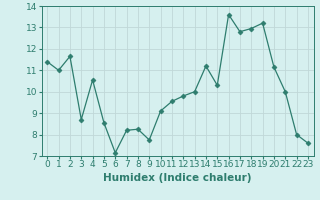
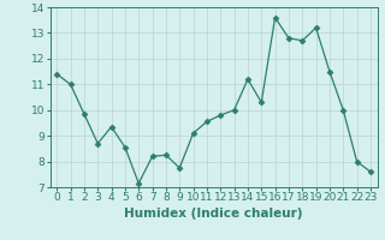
2: 11.65 -> 9.85
4: 10.55 -> 9.35
18: 12.95 -> 12.70
20: 11.15 -> 11.50
